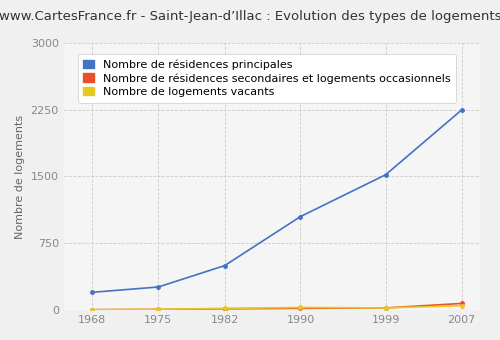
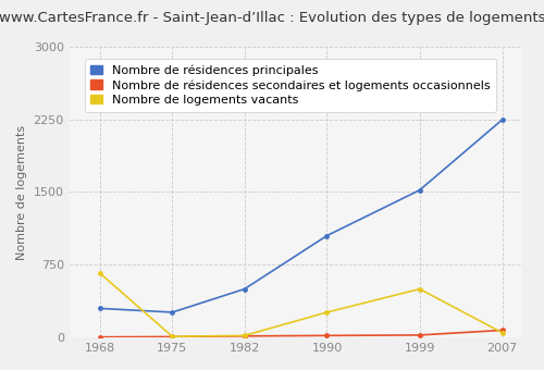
Nombre de résidences principales/1968: 200 -> 300
Nombre de logements vacants/1968: 0 -> 660
Nombre de logements vacants/1990: 30 -> 260
Nombre de logements vacants/1999: 20 -> 500
